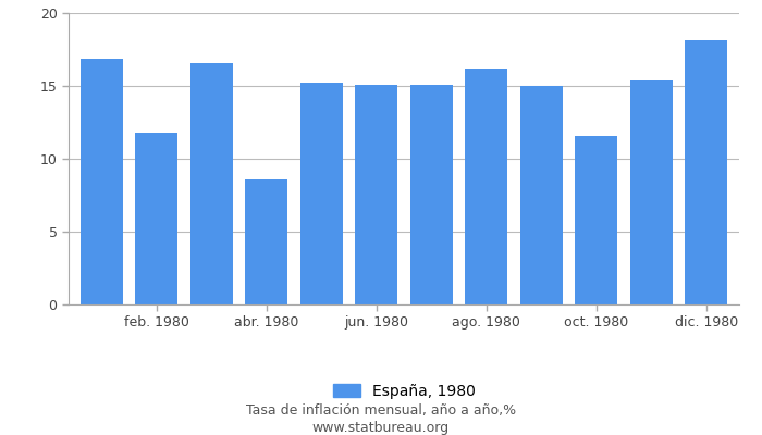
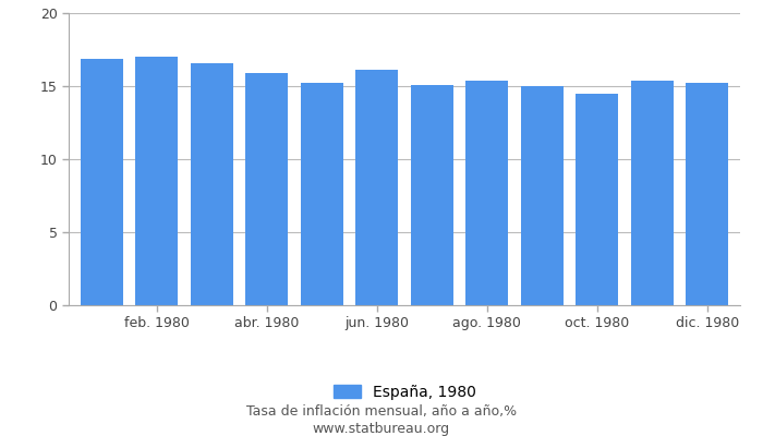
feb. 1980: 11.8 -> 17.0
abr. 1980: 8.6 -> 15.9
jun. 1980: 15.1 -> 16.1
ago. 1980: 16.2 -> 15.4
oct. 1980: 11.6 -> 14.5
dic. 1980: 18.1 -> 15.2
